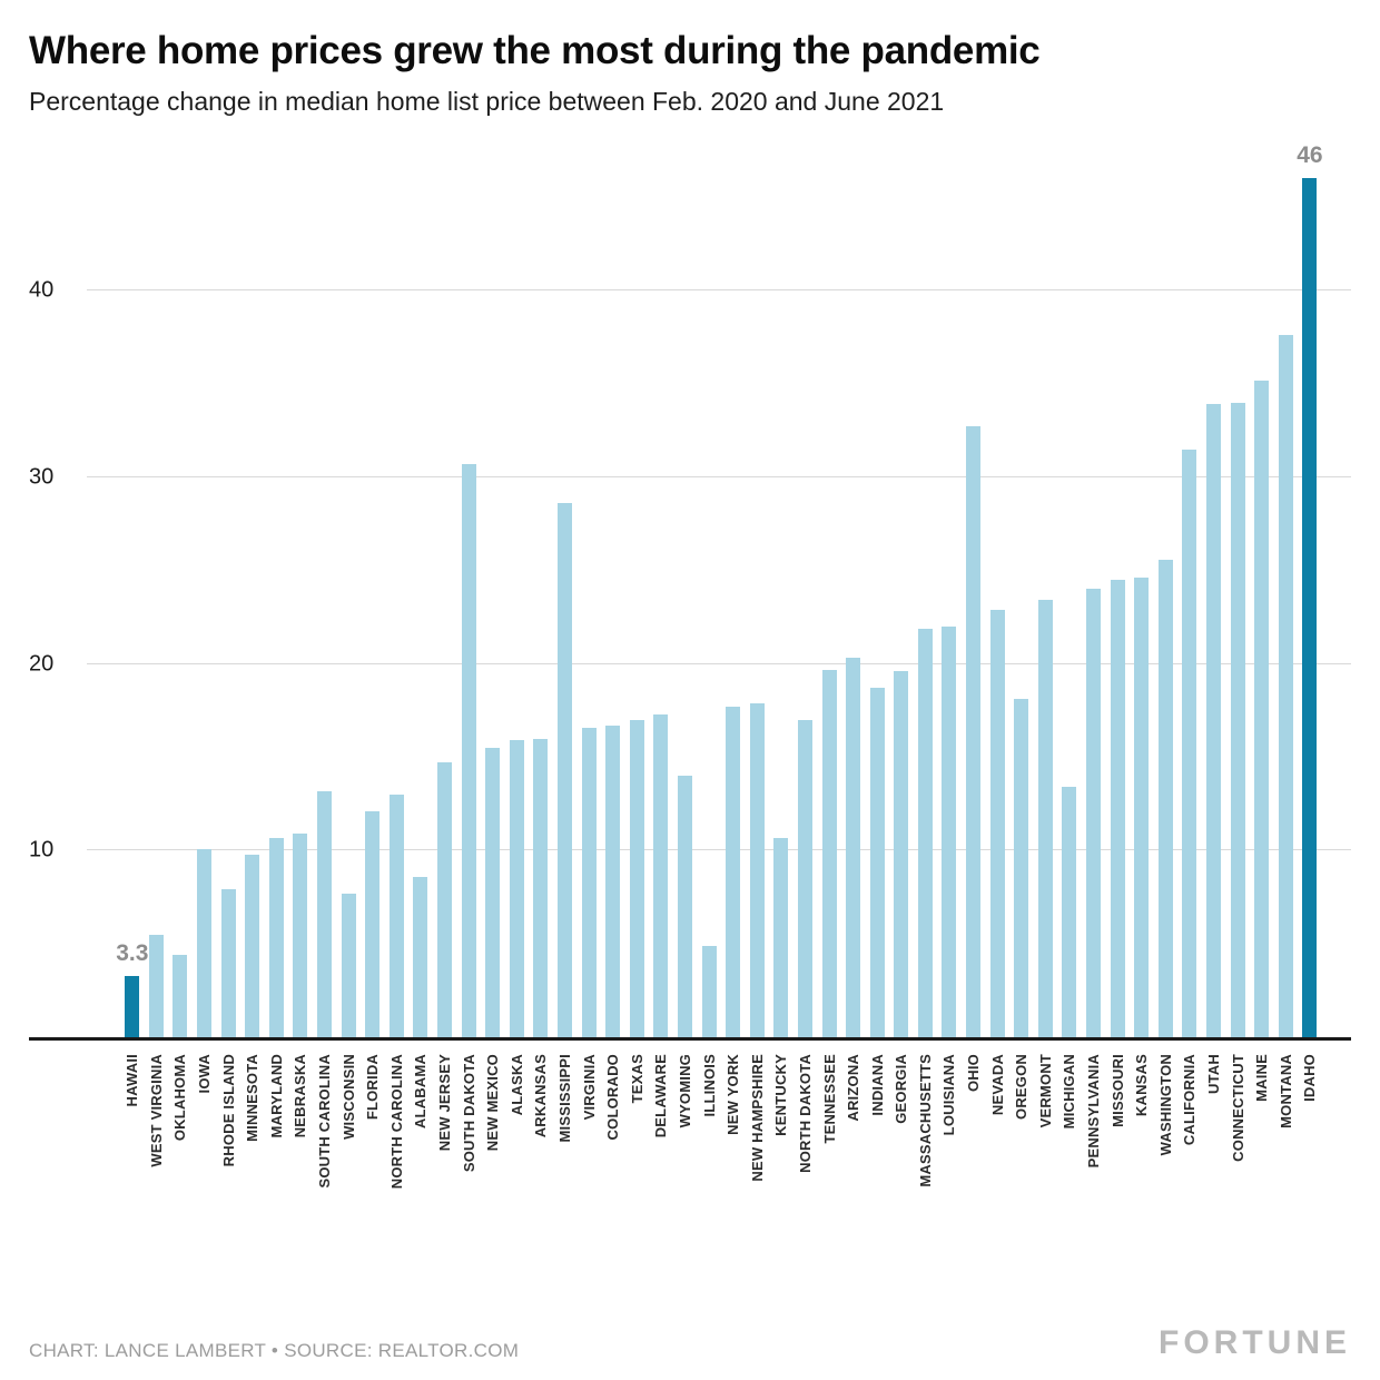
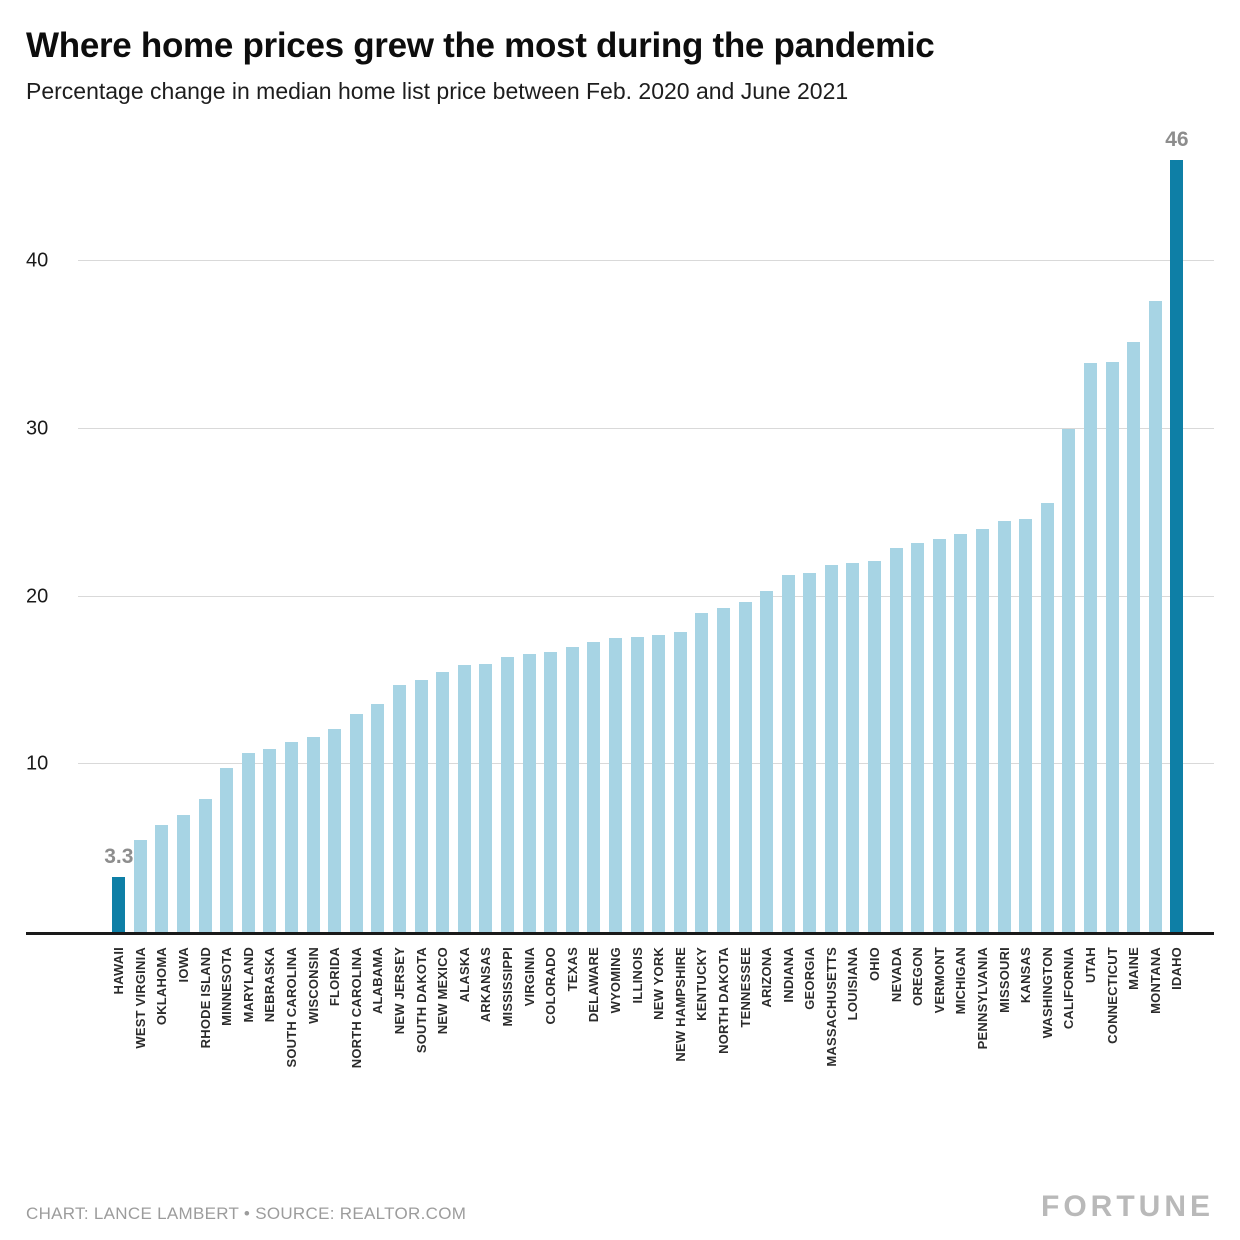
OKLAHOMA: 4.4 -> 6.4
IOWA: 10.1 -> 7.0
SOUTH CAROLINA: 13.2 -> 11.3
WISCONSIN: 7.7 -> 11.6
ALABAMA: 8.6 -> 13.6
SOUTH DAKOTA: 30.7 -> 15.0
MISSISSIPPI: 28.6 -> 16.4
WYOMING: 14.0 -> 17.5
ILLINOIS: 4.9 -> 17.6
KENTUCKY: 10.7 -> 19.0
NORTH DAKOTA: 17.0 -> 19.3
INDIANA: 18.7 -> 21.3
GEORGIA: 19.6 -> 21.4
OHIO: 32.7 -> 22.1
OREGON: 18.1 -> 23.2
MICHIGAN: 13.4 -> 23.7
CALIFORNIA: 31.5 -> 30.0
